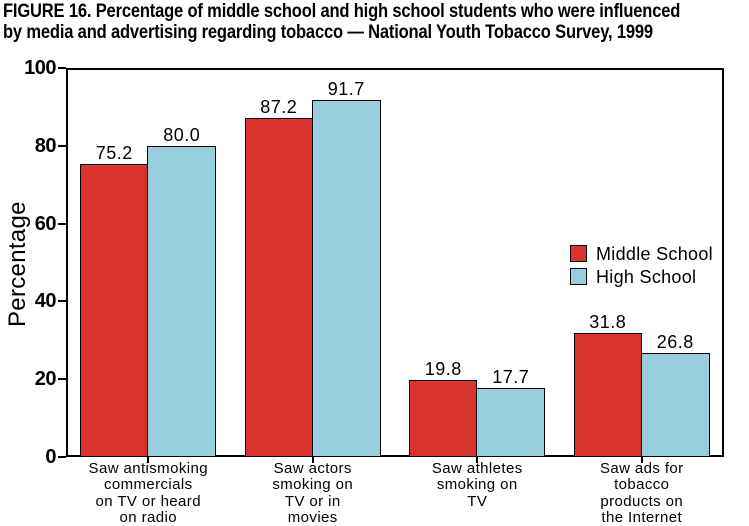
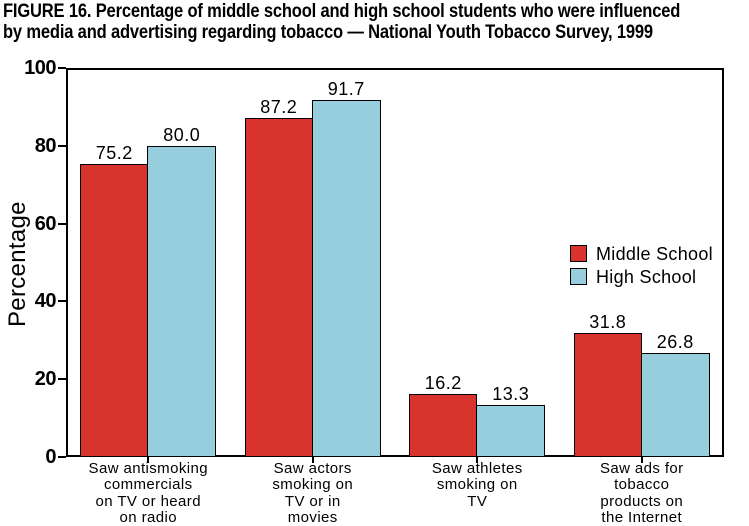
Middle School/Saw athletes smoking on TV: 19.8 -> 16.2
High School/Saw athletes smoking on TV: 17.7 -> 13.3
